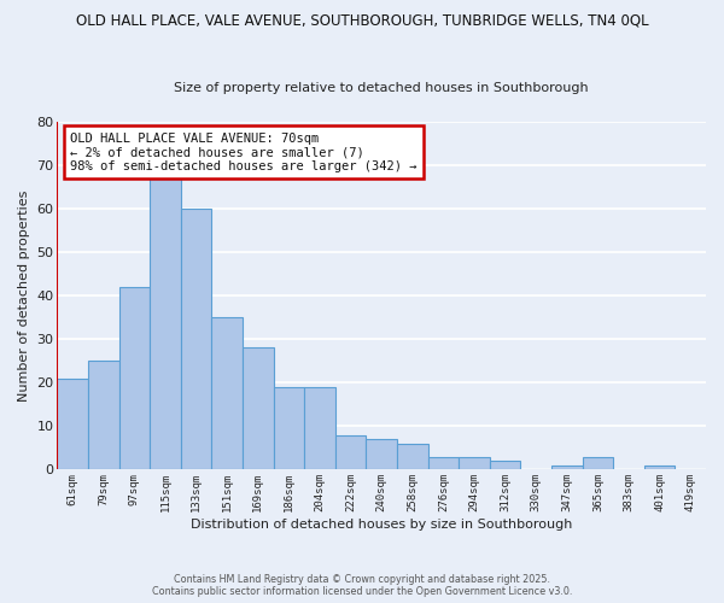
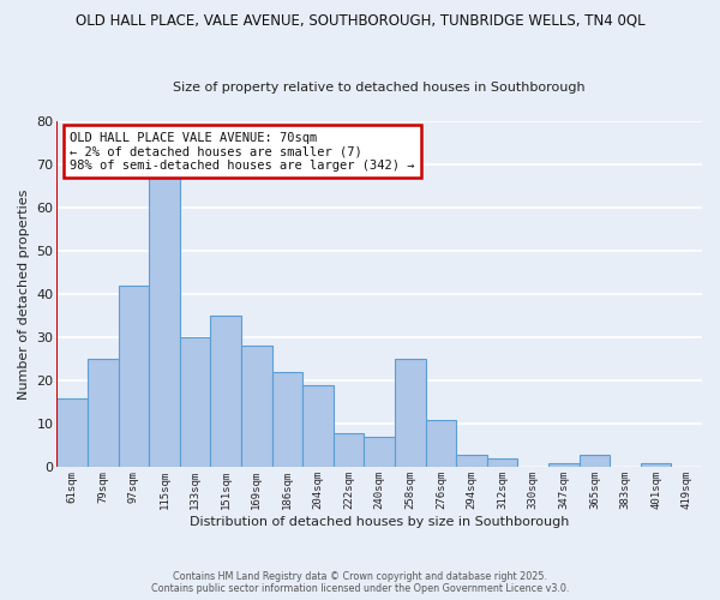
61sqm: 21 -> 16
133sqm: 60 -> 30
186sqm: 19 -> 22
258sqm: 6 -> 25
276sqm: 3 -> 11
